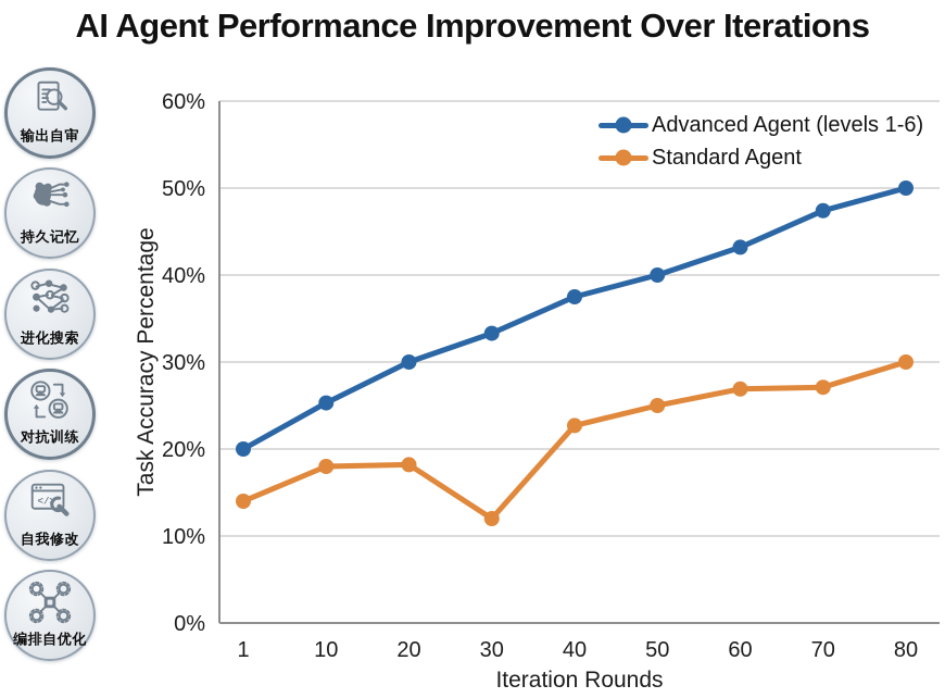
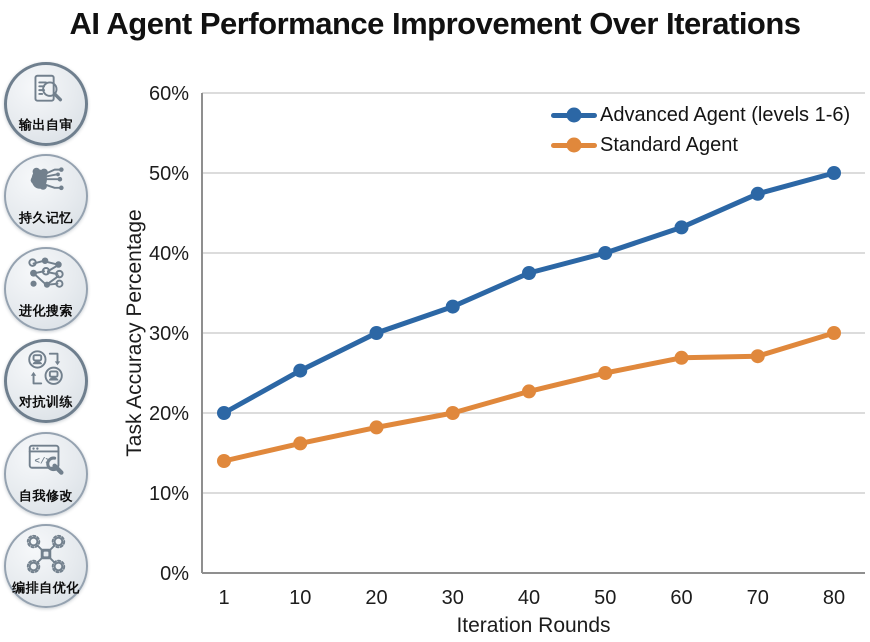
Standard Agent/10: 18% -> 16%
Standard Agent/30: 12% -> 20%
